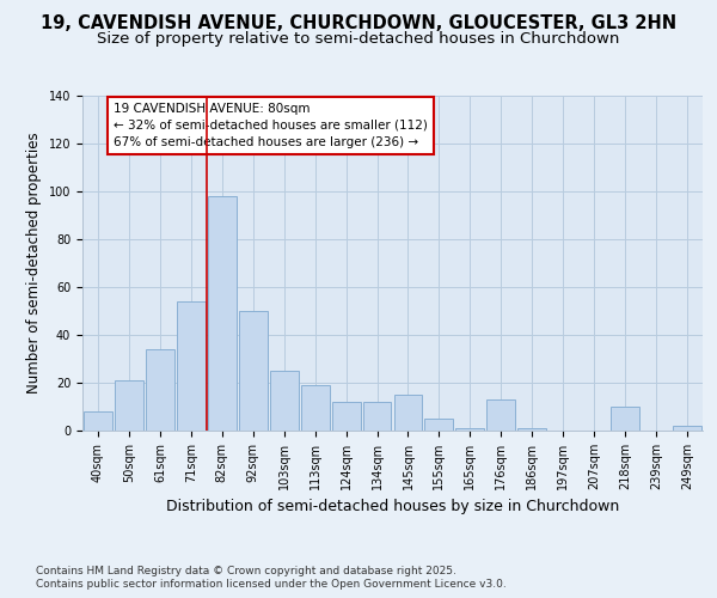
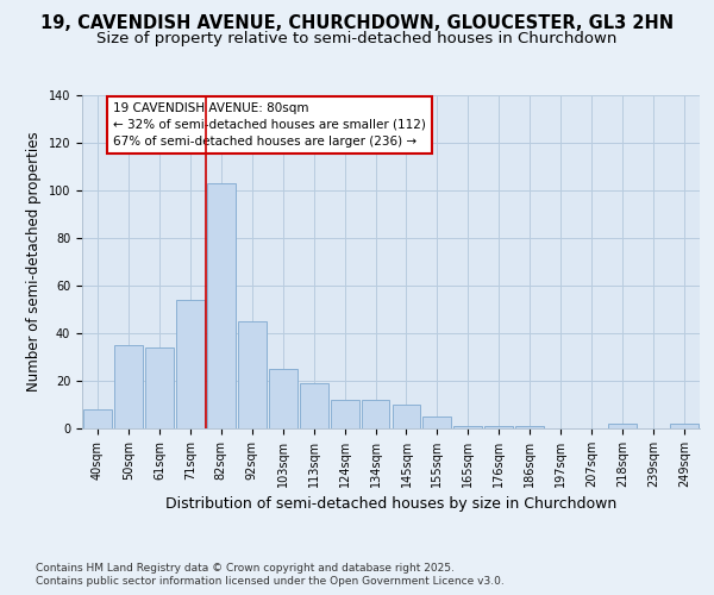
50sqm: 21 -> 35
82sqm: 98 -> 103
92sqm: 50 -> 45
145sqm: 15 -> 10
176sqm: 13 -> 1
218sqm: 10 -> 2
